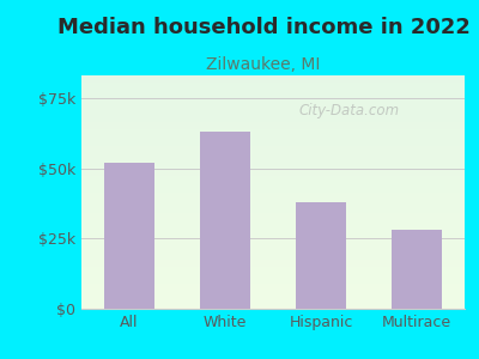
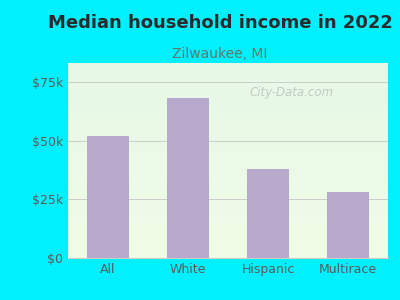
White: $63k -> $68k
